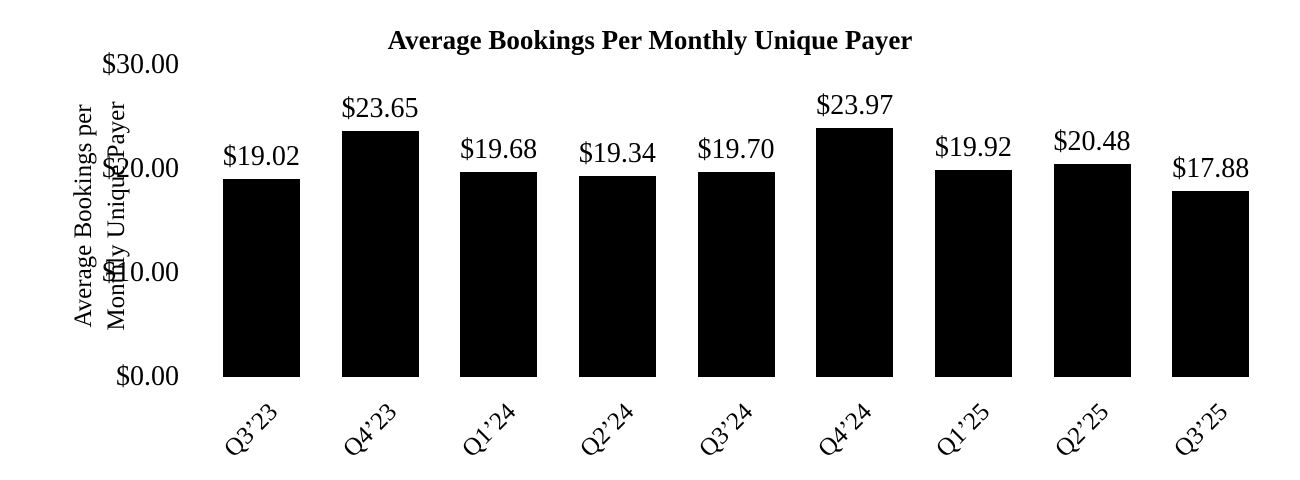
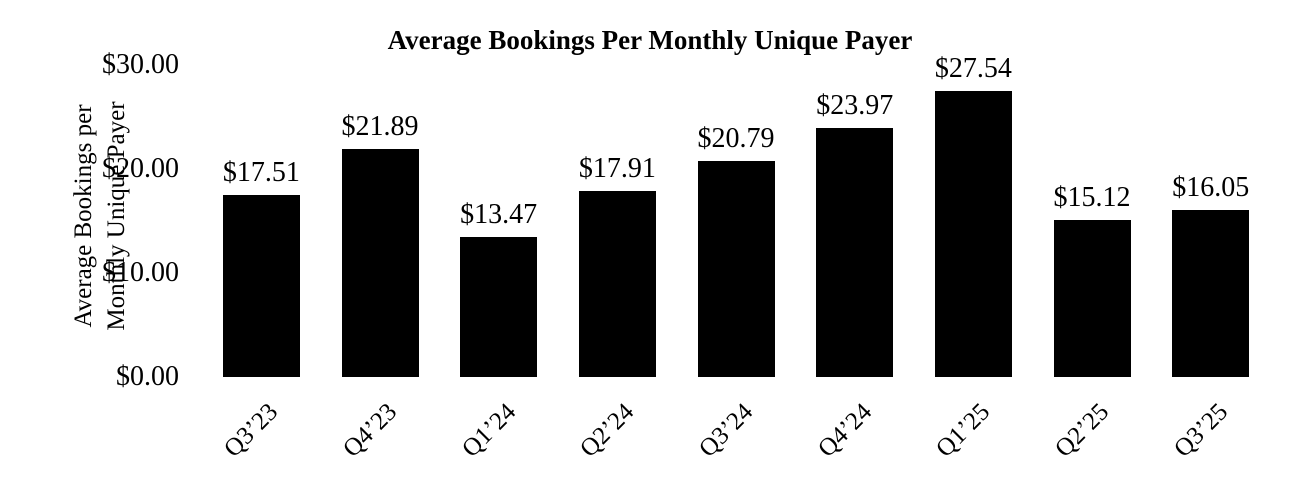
Q3’23: $19.02 -> $17.51
Q4’23: $23.65 -> $21.89
Q1’24: $19.68 -> $13.47
Q2’24: $19.34 -> $17.91
Q3’24: $19.70 -> $20.79
Q1’25: $19.92 -> $27.54
Q2’25: $20.48 -> $15.12
Q3’25: $17.88 -> $16.05
